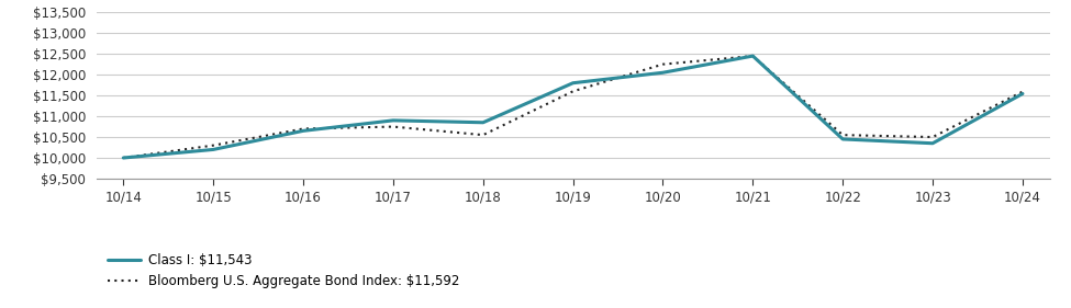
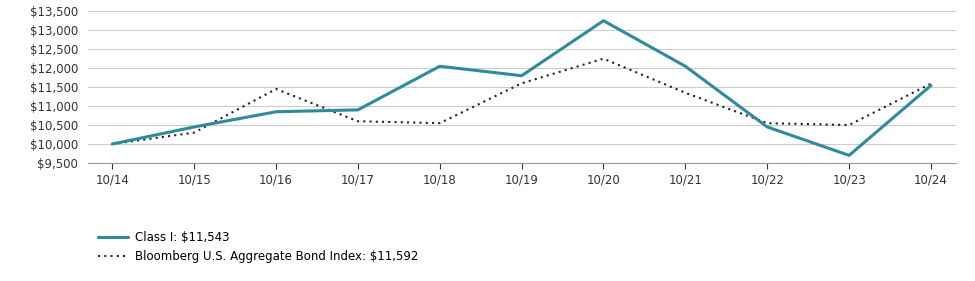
Class I: $11,543/10/15: $10,200 -> $10,450
Class I: $11,543/10/16: $10,650 -> $10,850
Bloomberg U.S. Aggregate Bond Index: $11,592/10/16: $10,700 -> $11,450
Bloomberg U.S. Aggregate Bond Index: $11,592/10/17: $10,750 -> $10,600
Class I: $11,543/10/18: $10,850 -> $12,050
Class I: $11,543/10/20: $12,050 -> $13,250
Class I: $11,543/10/21: $12,450 -> $12,050
Bloomberg U.S. Aggregate Bond Index: $11,592/10/21: $12,450 -> $11,350
Class I: $11,543/10/23: $10,350 -> $9,700
